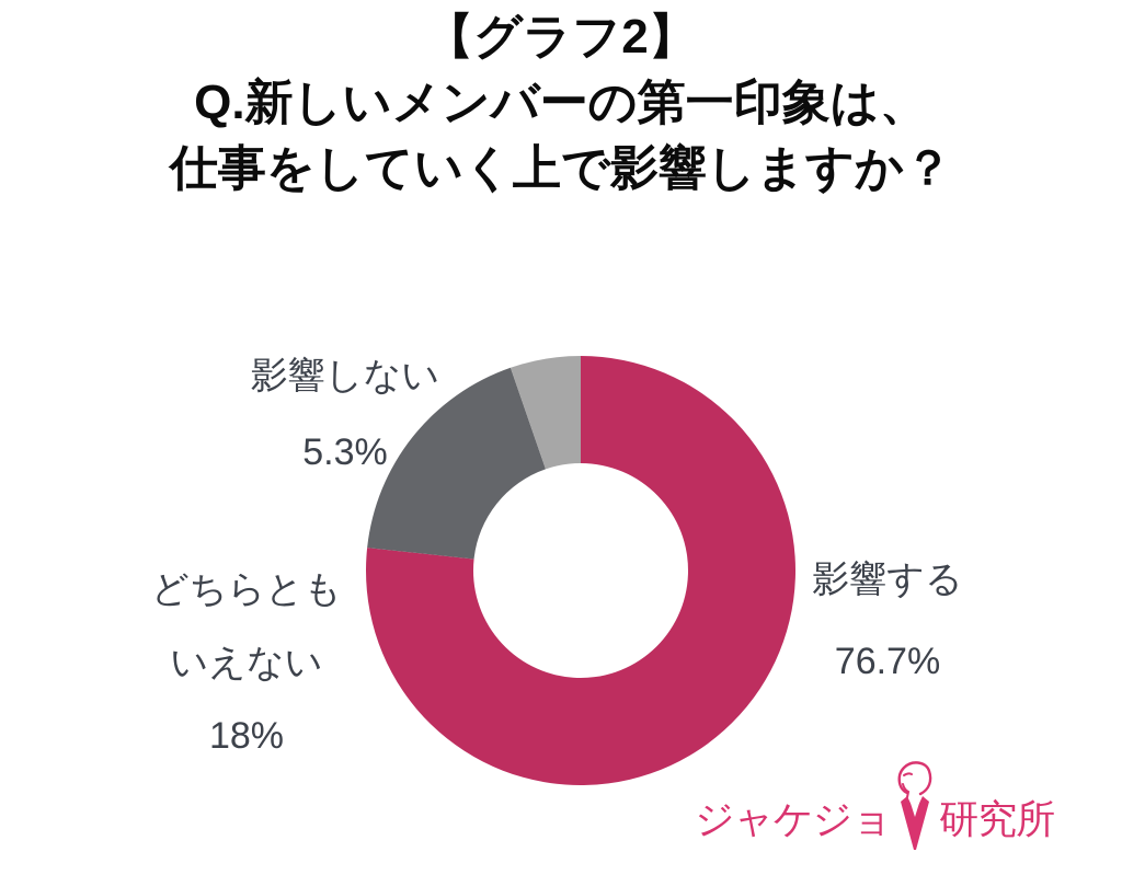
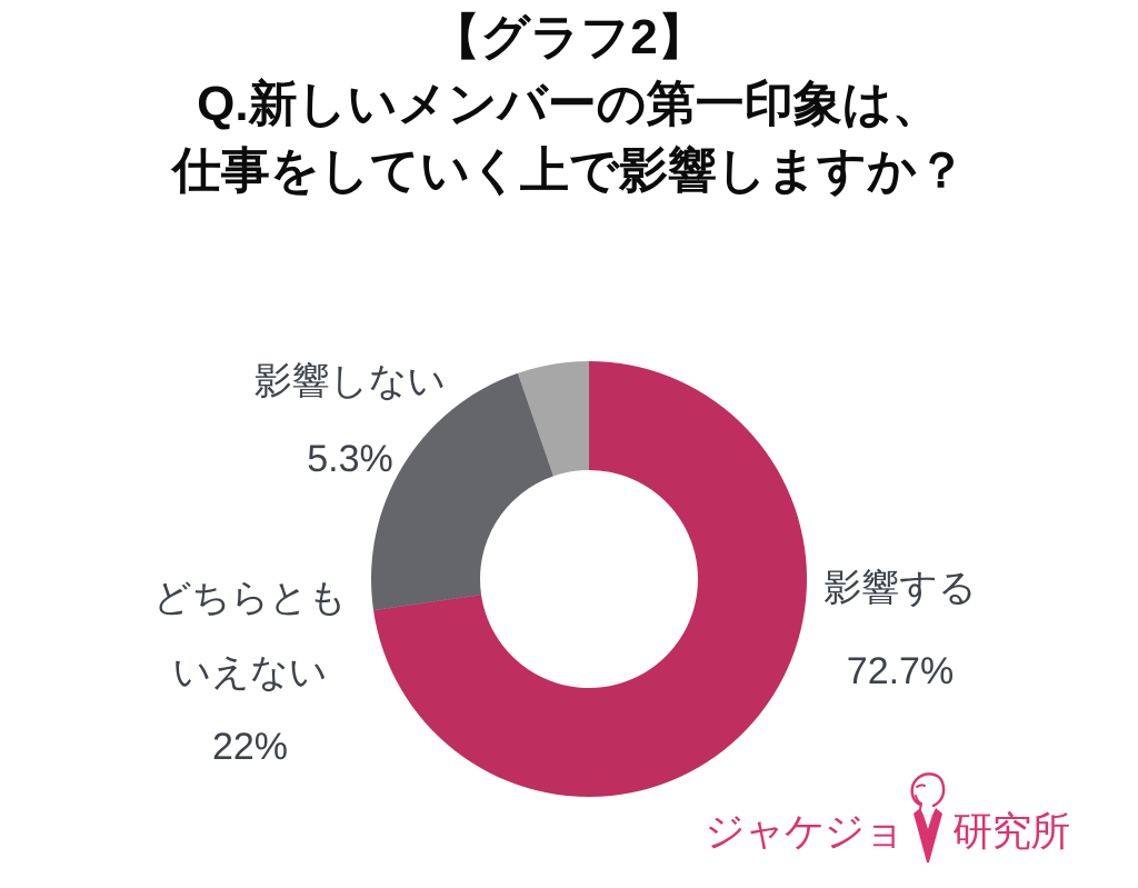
影響する: 76.7% -> 72.7%
どちらともいえない: 18% -> 22%
